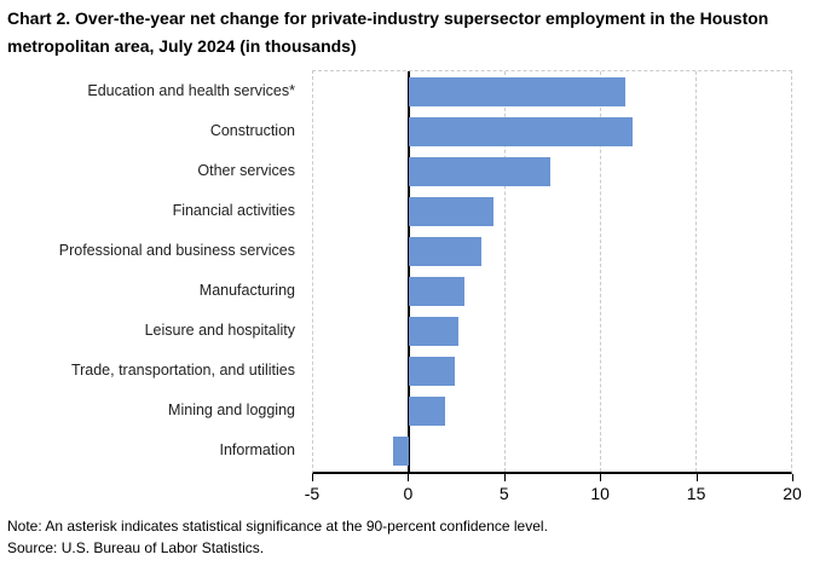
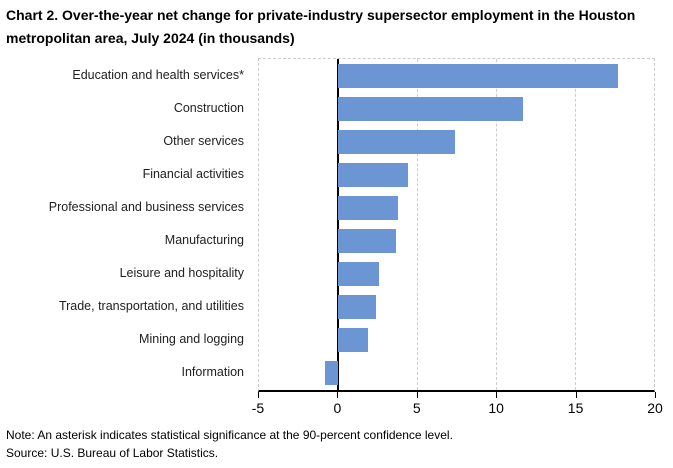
Education and health services*: 11.3 -> 17.7
Manufacturing: 2.9 -> 3.7
